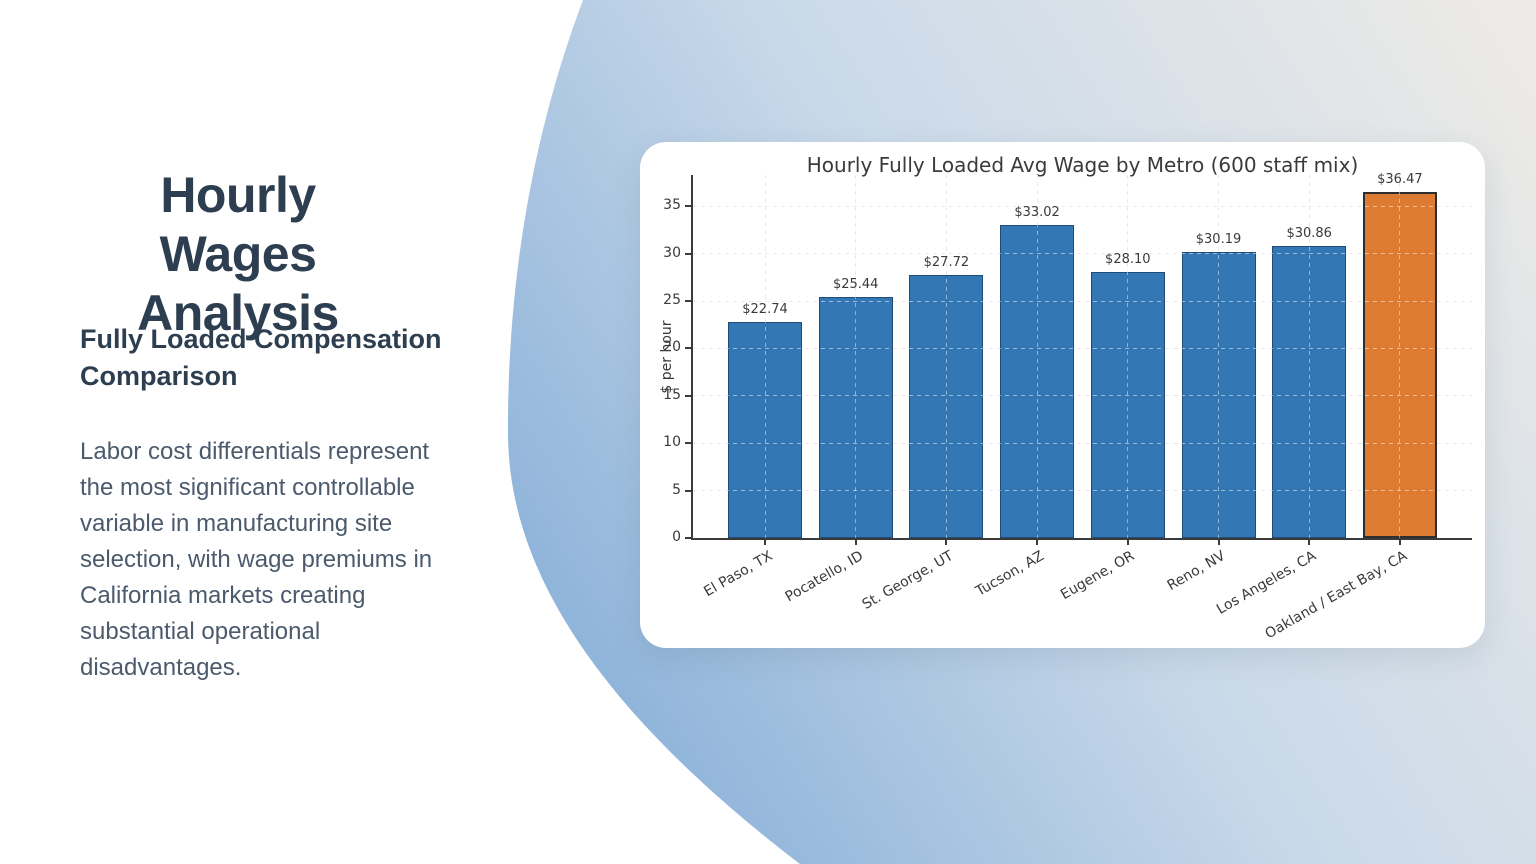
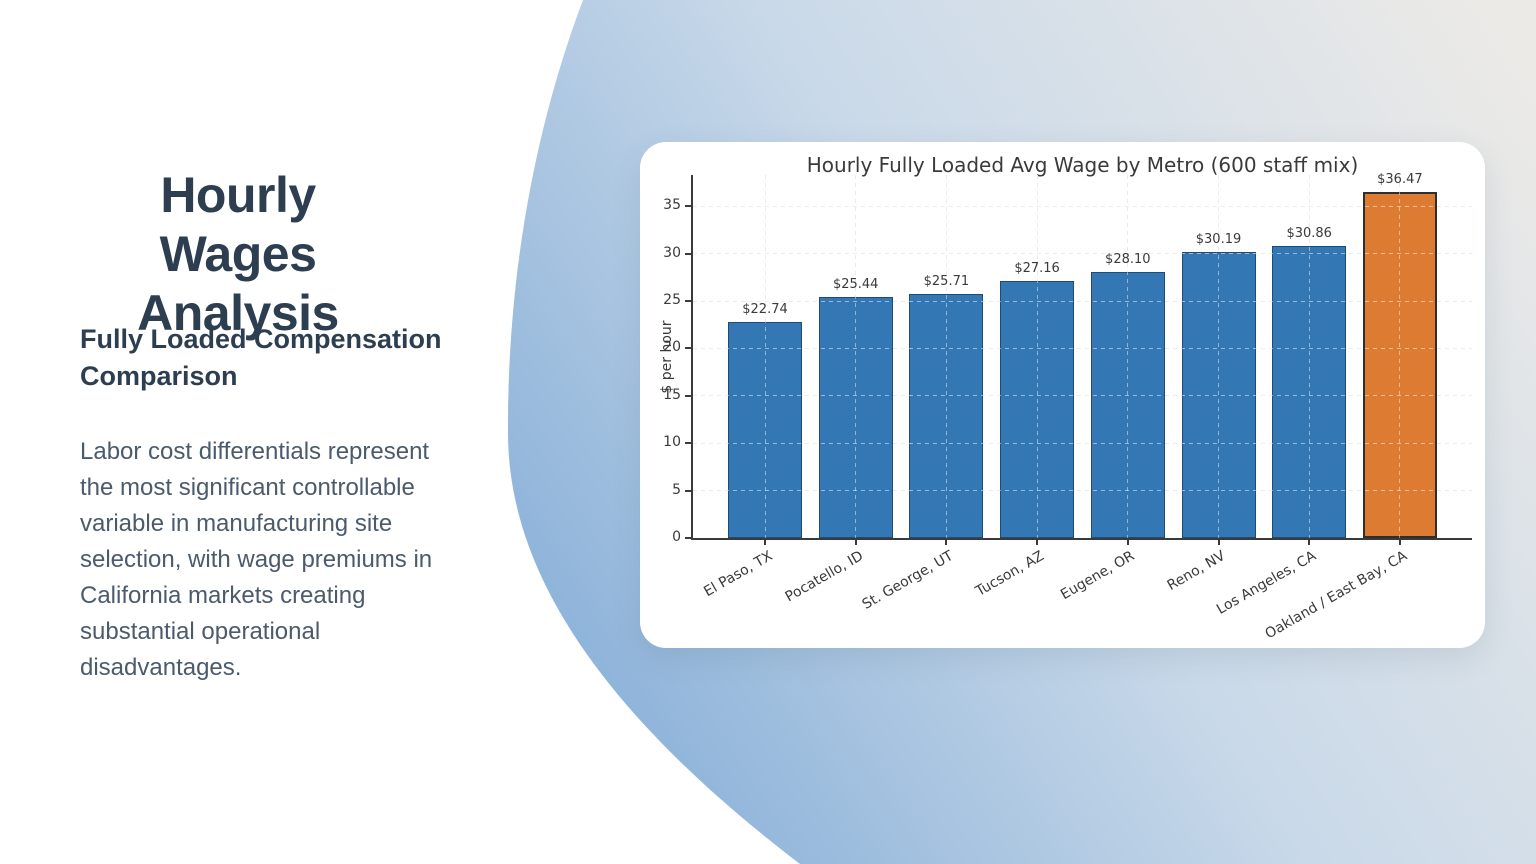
St. George, UT: $27.72 -> $25.71
Tucson, AZ: $33.02 -> $27.16
